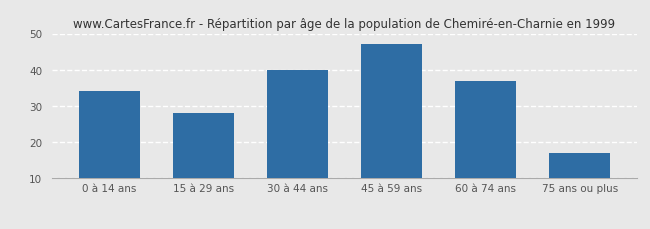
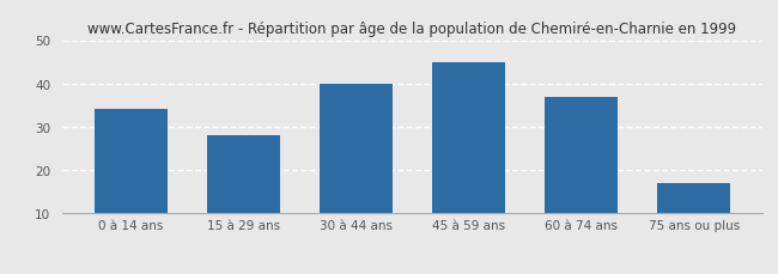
45 à 59 ans: 47 -> 45
